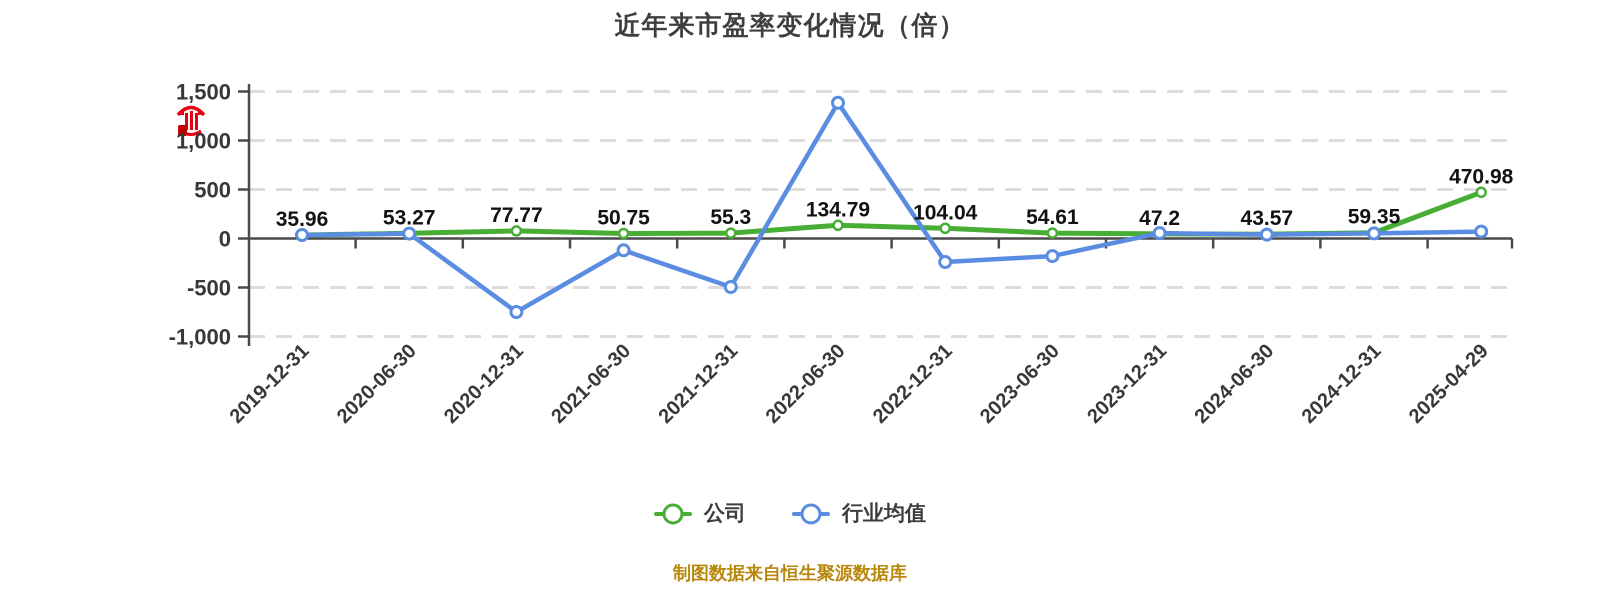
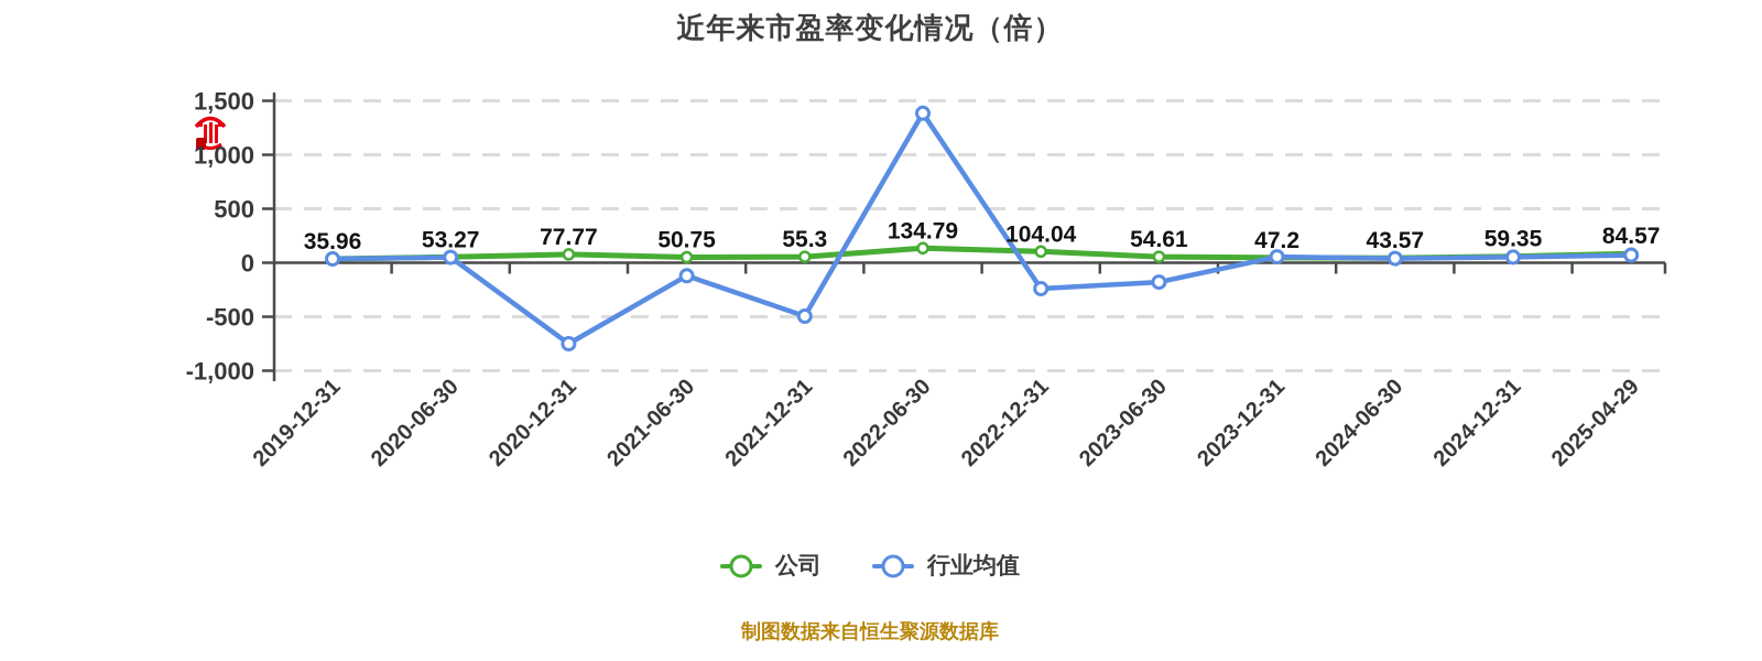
公司/2025-04-29: 470.98 -> 84.57
